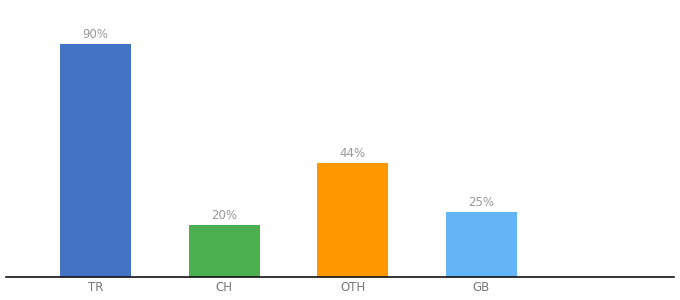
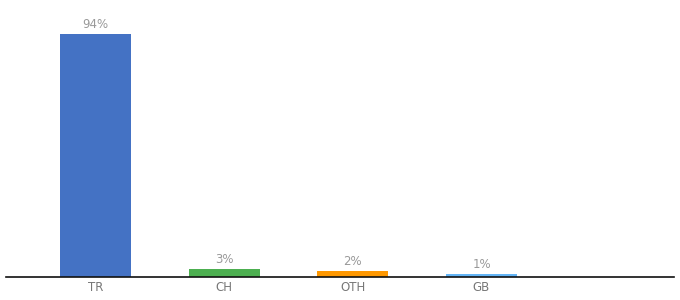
TR: 90% -> 94%
CH: 20% -> 3%
OTH: 44% -> 2%
GB: 25% -> 1%
